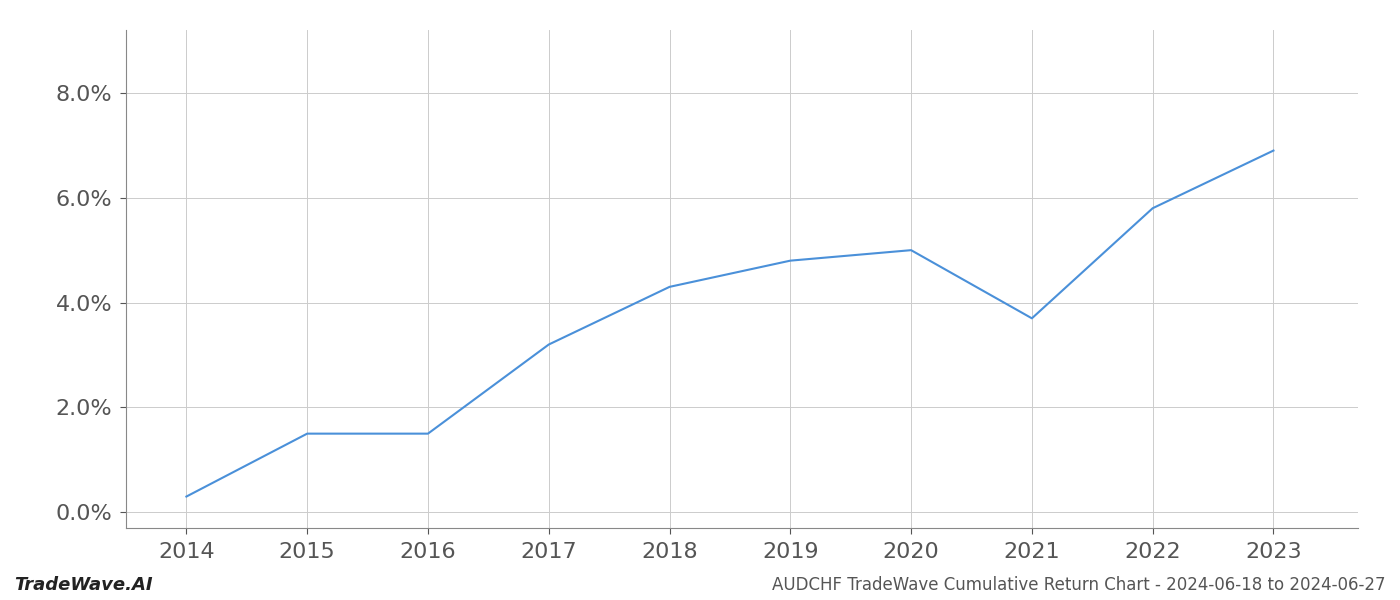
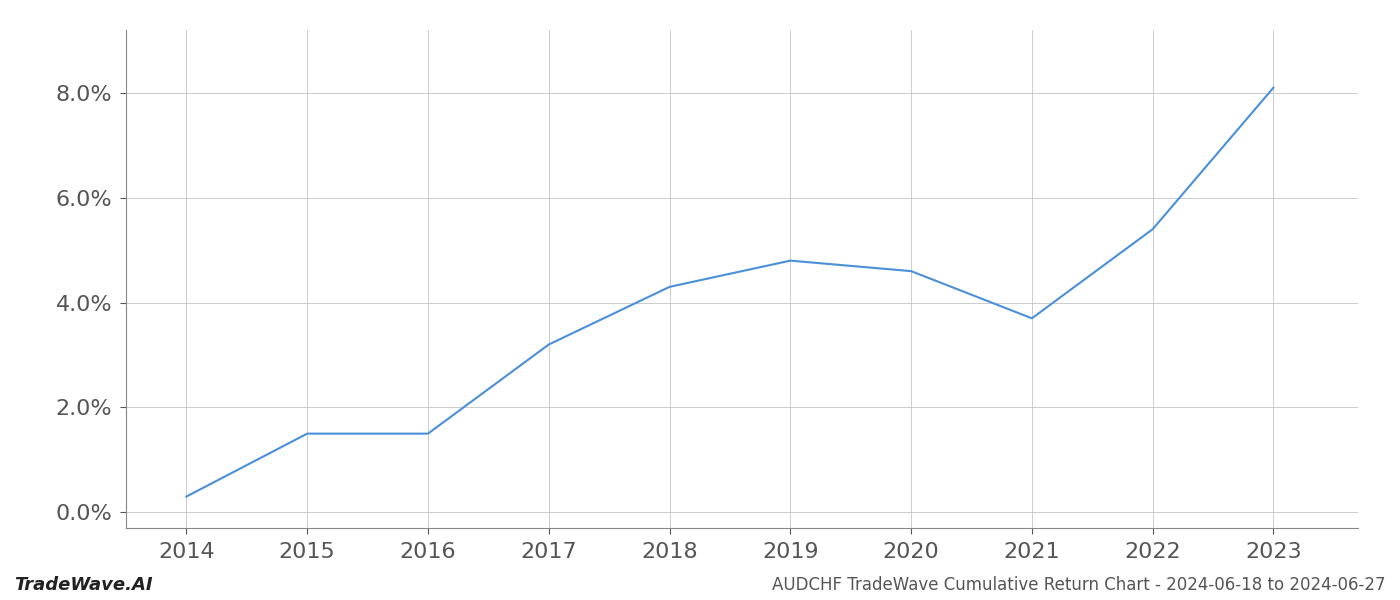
2020: 5.0% -> 4.6%
2022: 5.8% -> 5.4%
2023: 6.9% -> 8.1%
